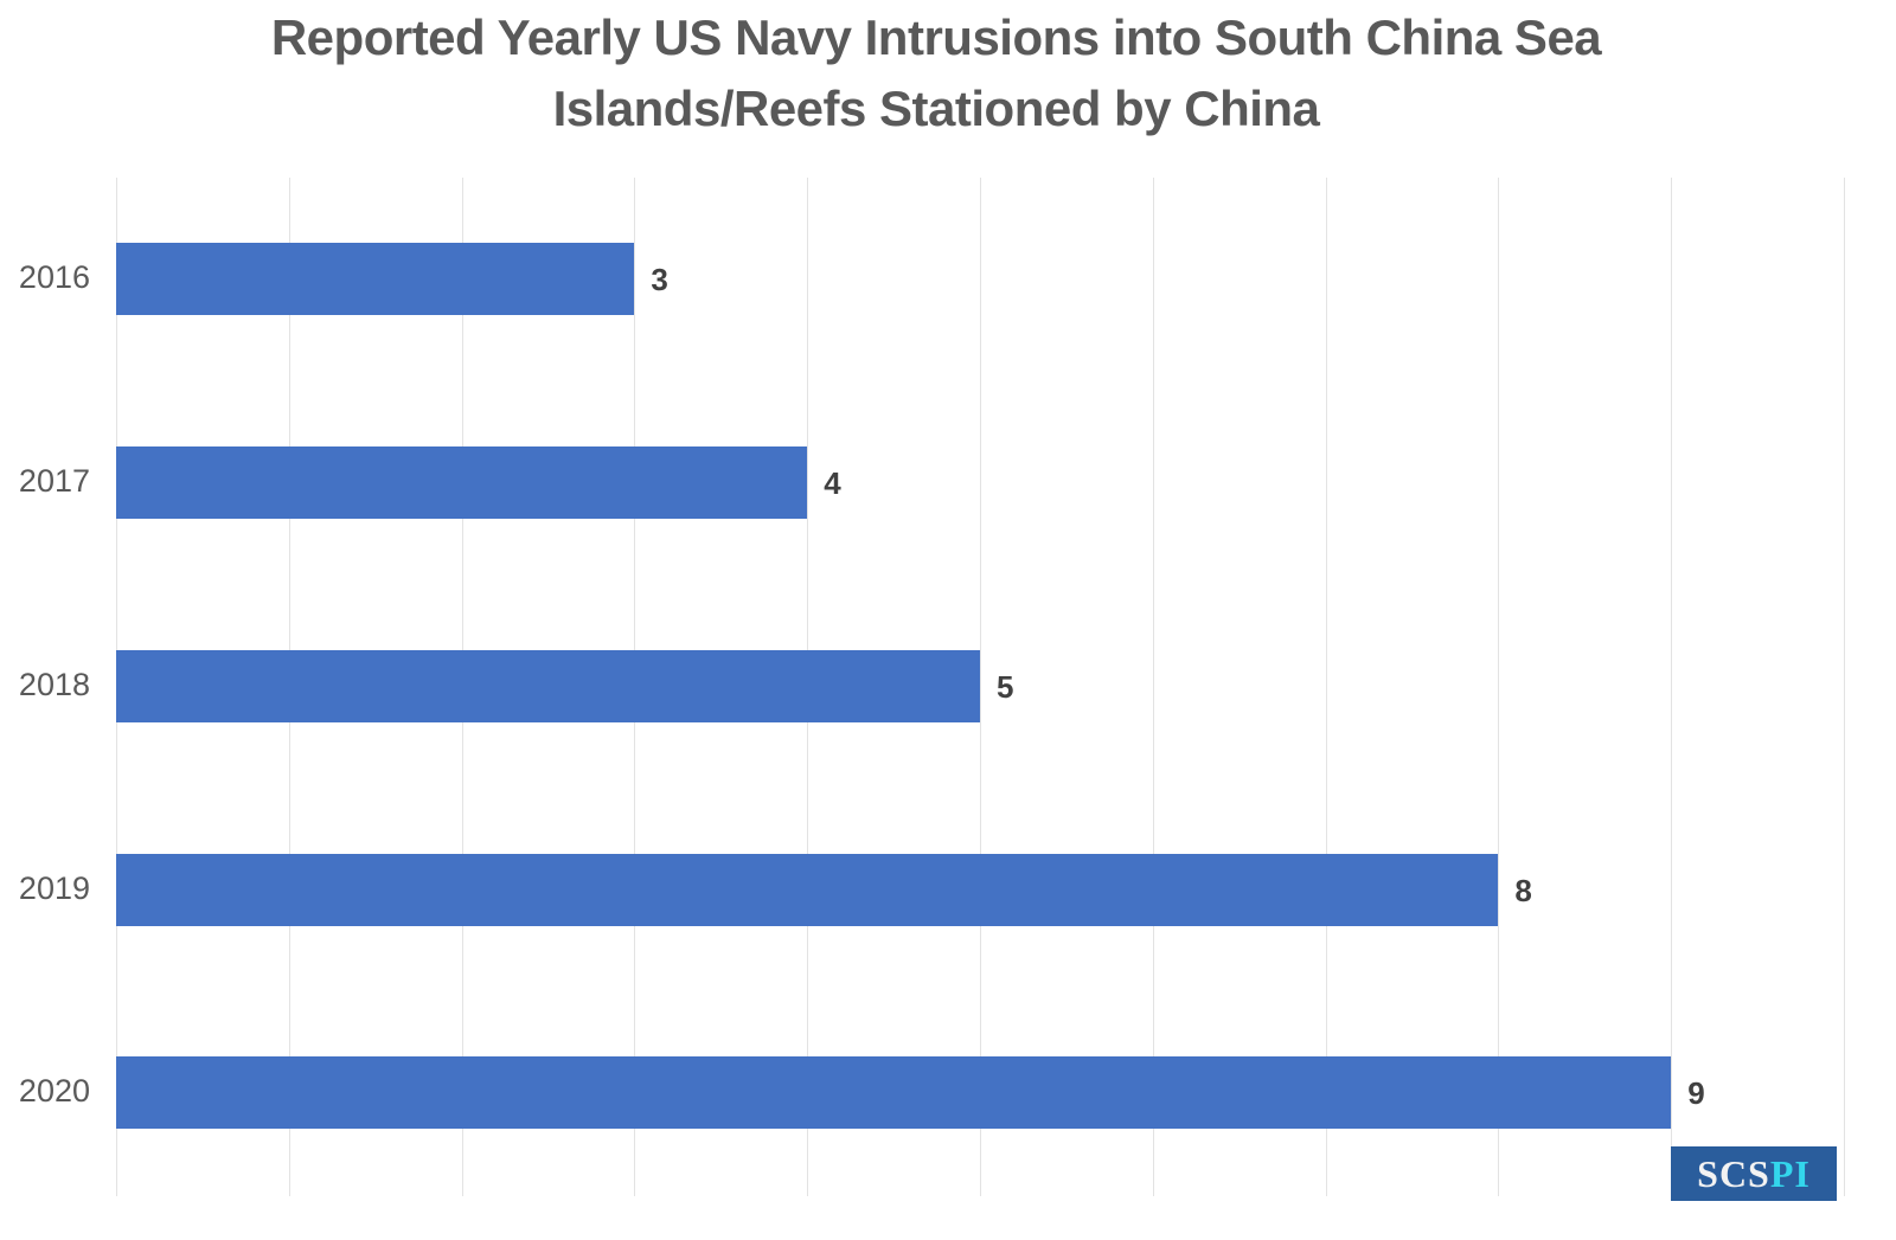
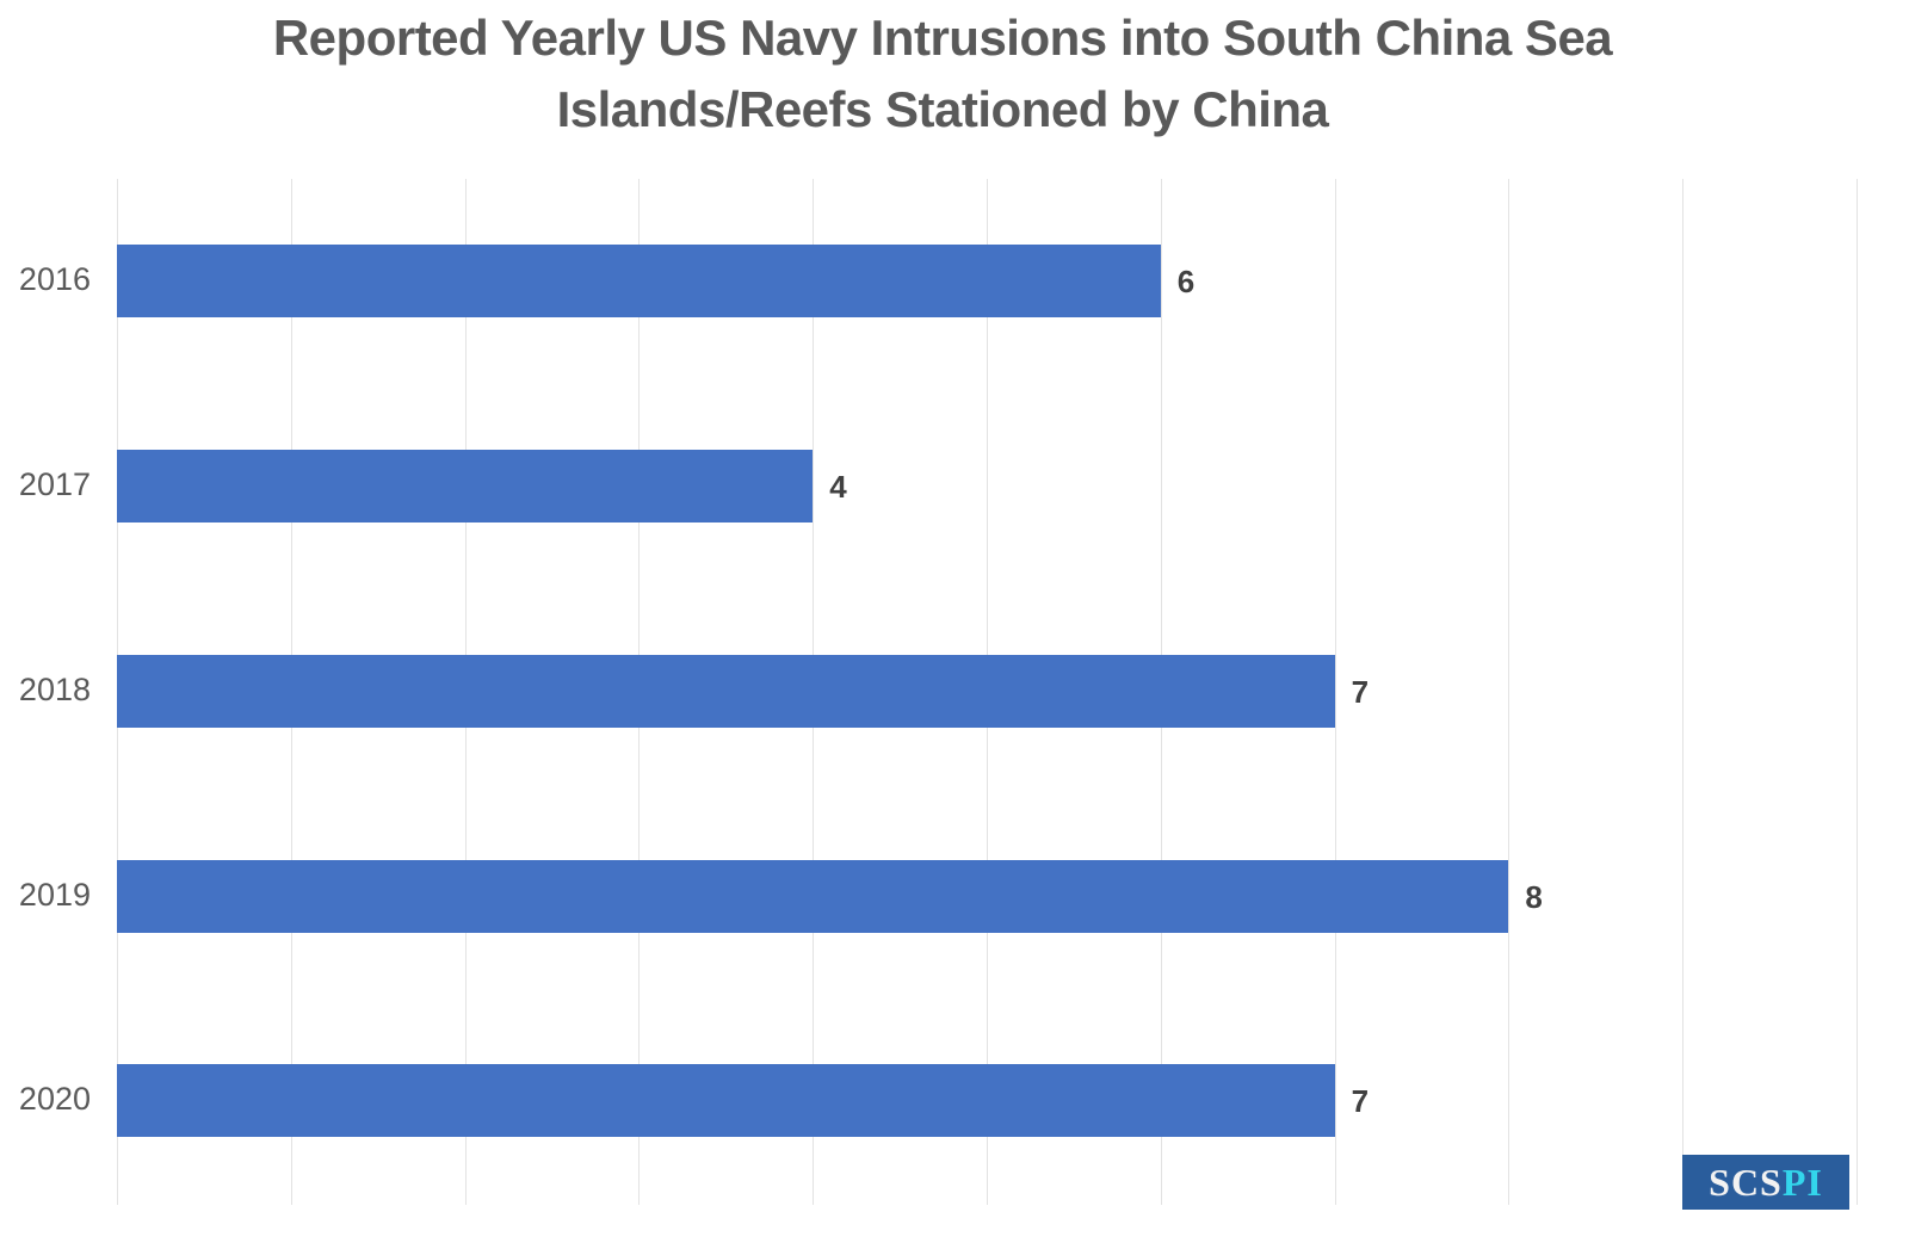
2016: 3 -> 6
2018: 5 -> 7
2020: 9 -> 7
